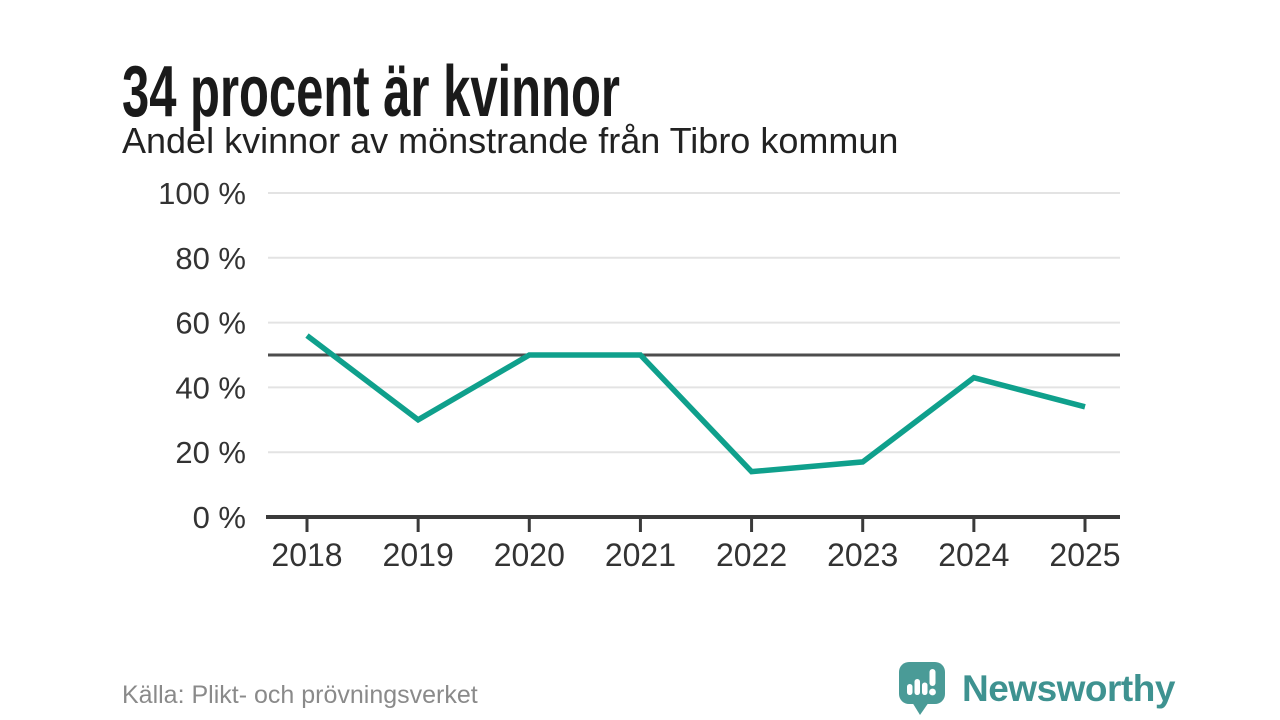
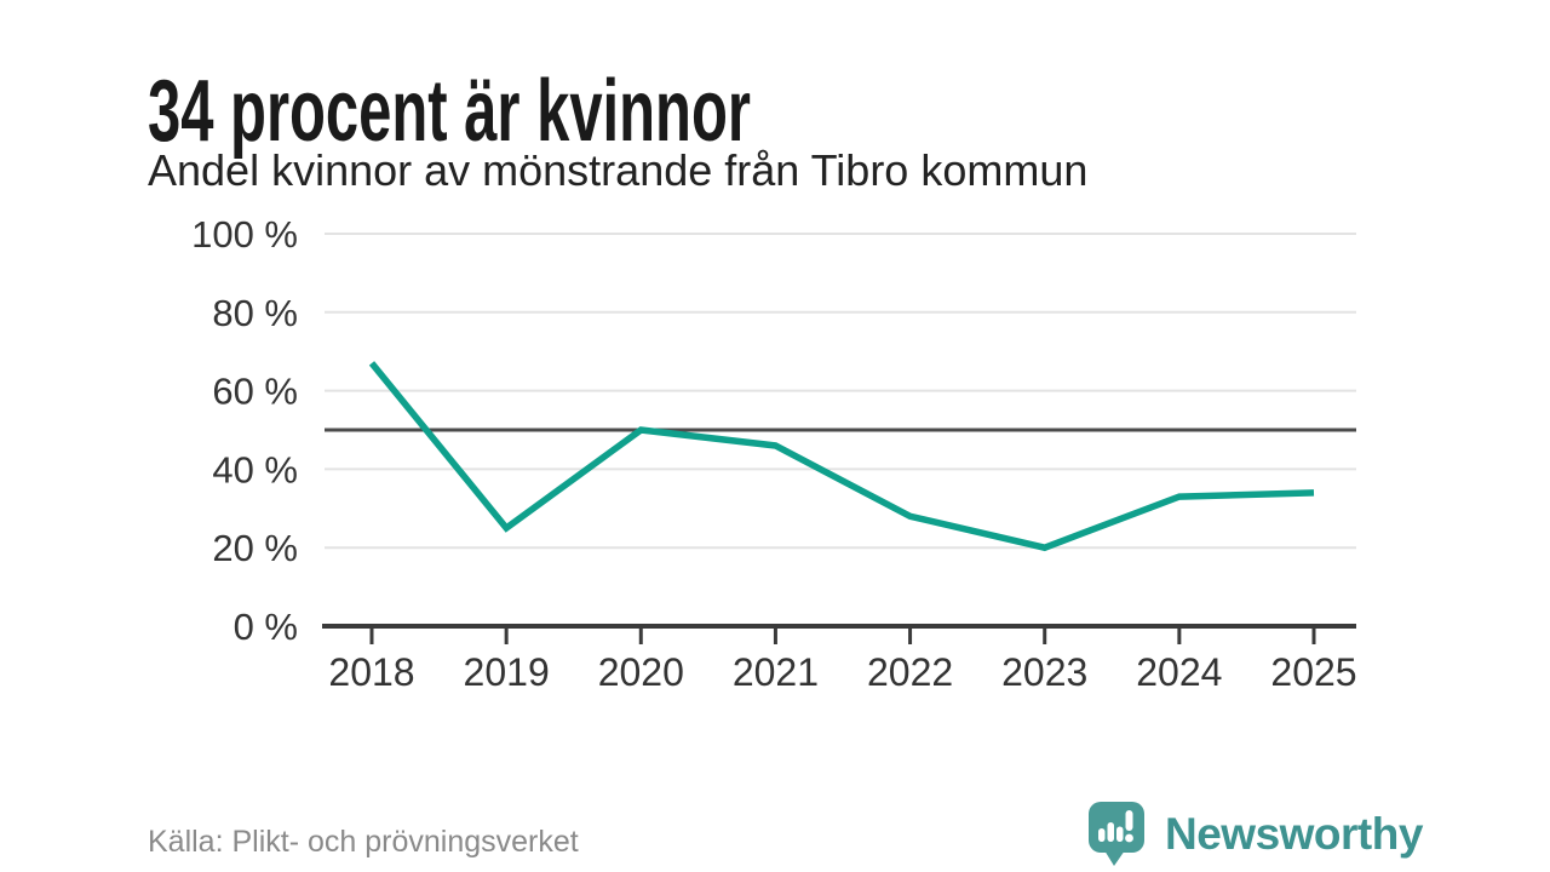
2018: 56% -> 67%
2019: 30% -> 25%
2021: 50% -> 46%
2022: 14% -> 28%
2023: 17% -> 20%
2024: 43% -> 33%
